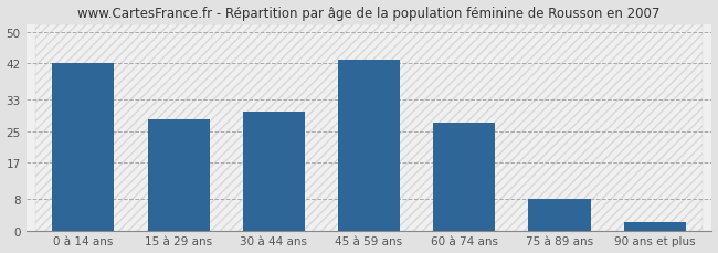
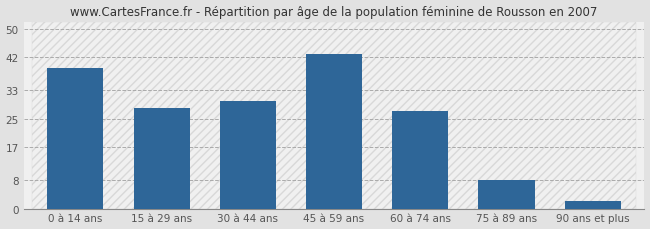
0 à 14 ans: 42 -> 39
